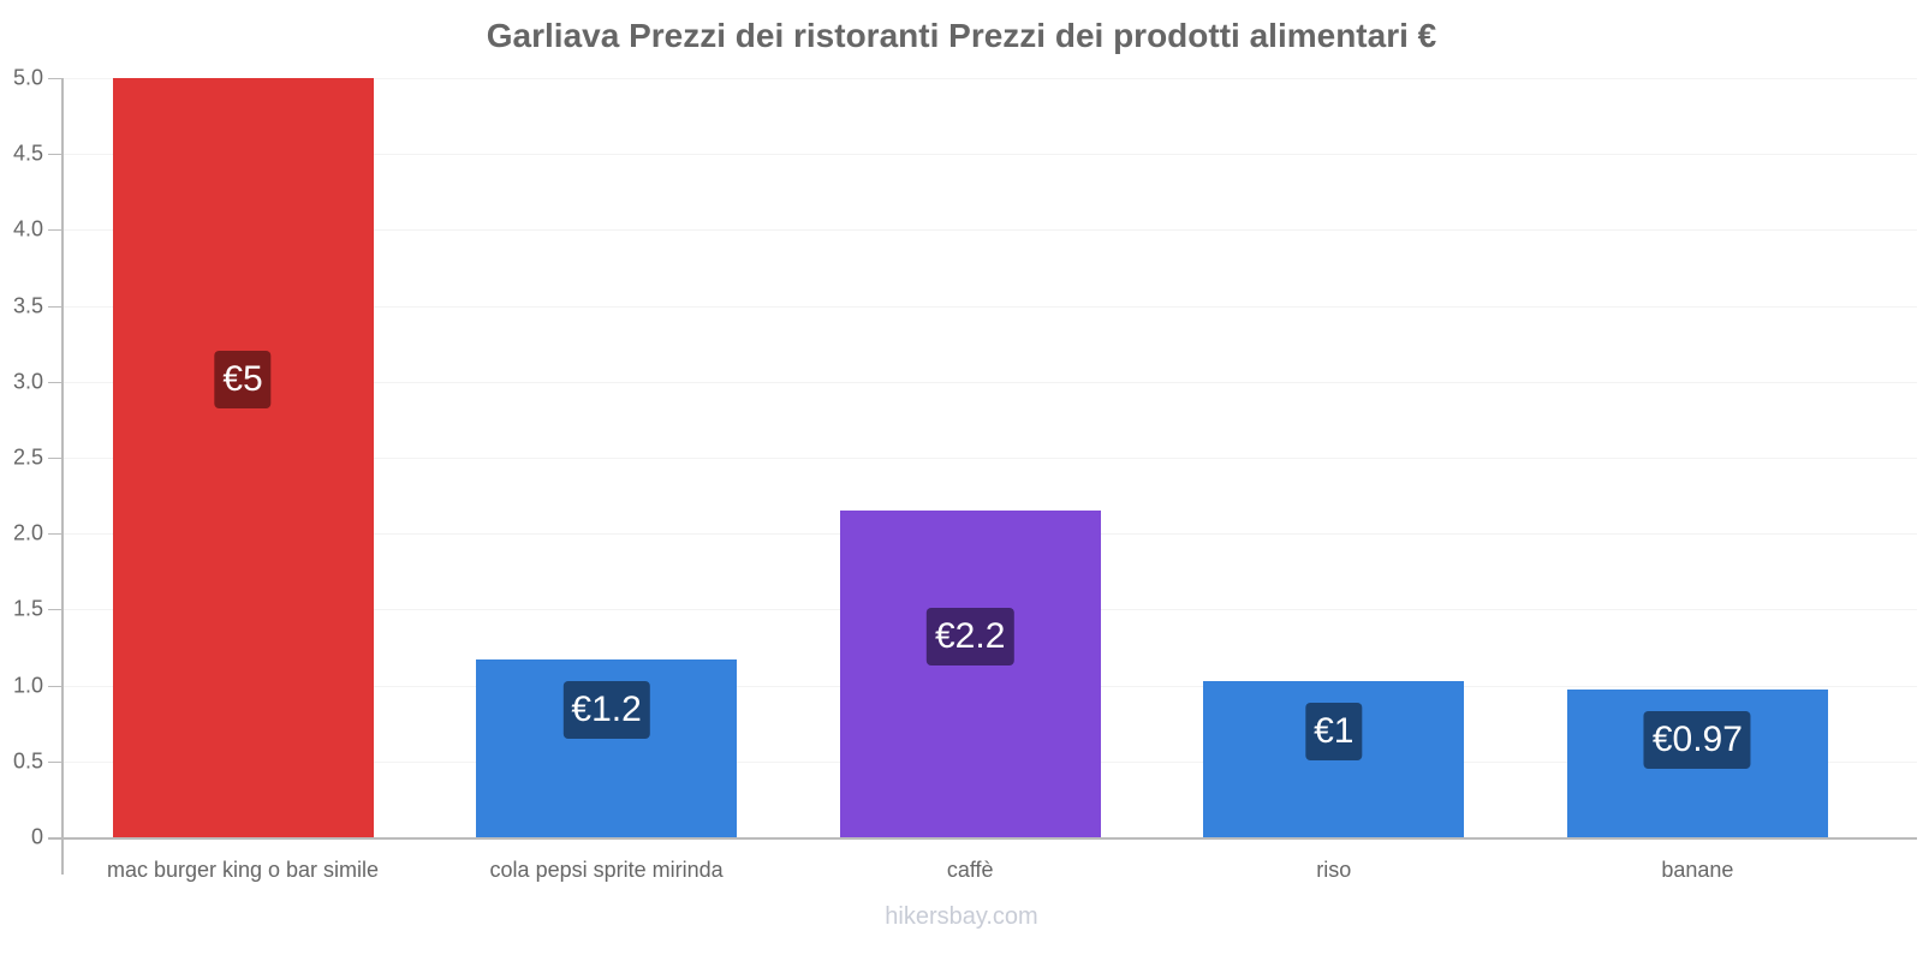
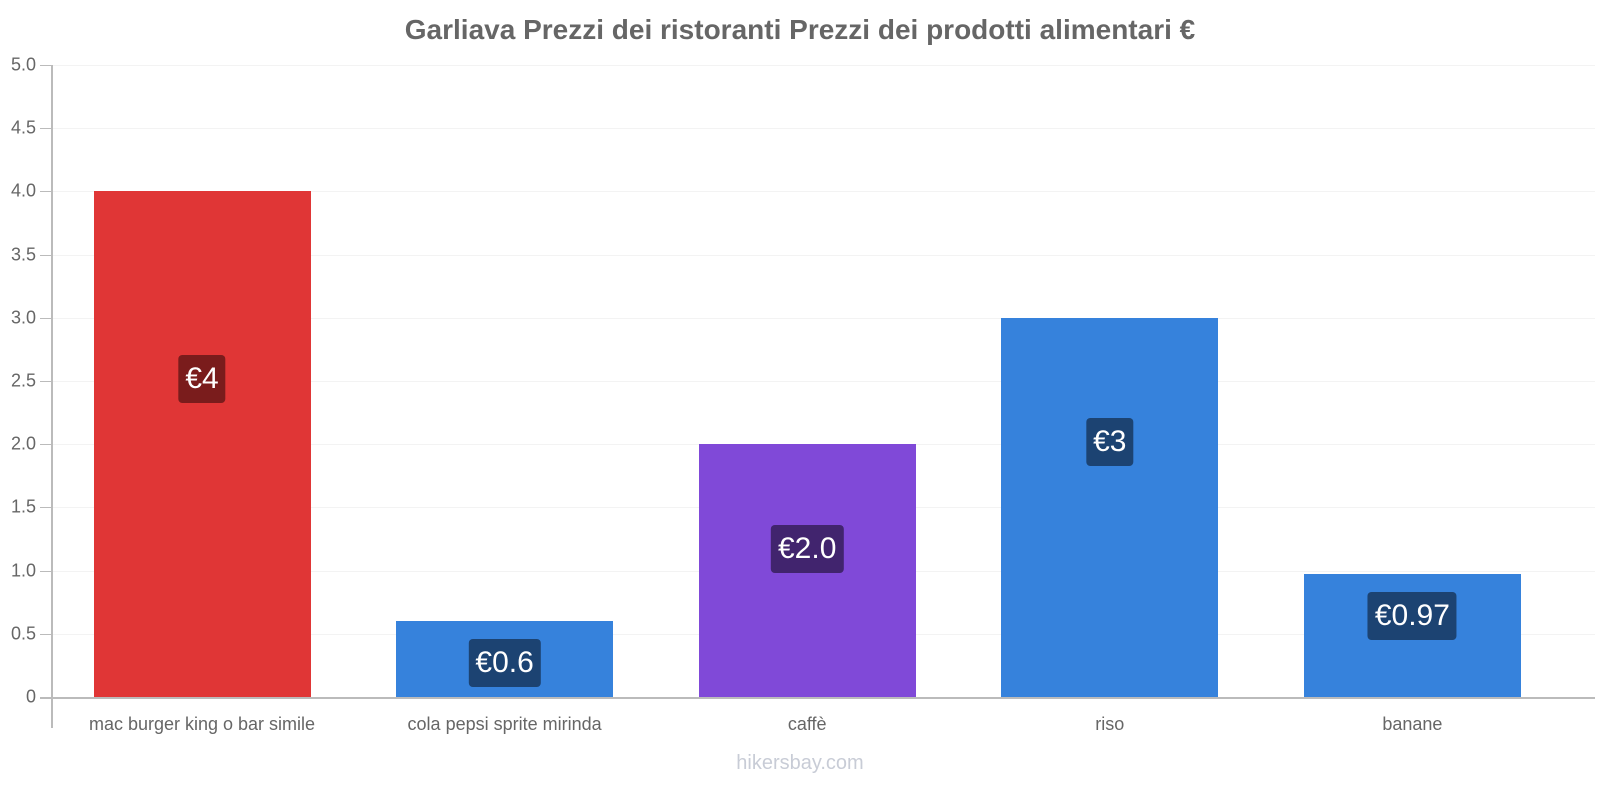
mac burger king o bar simile: €5 -> €4
cola pepsi sprite mirinda: €1.2 -> €0.6
caffè: €2.2 -> €2.0
riso: €1 -> €3
